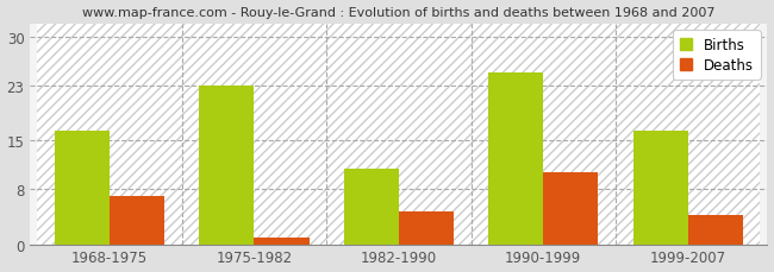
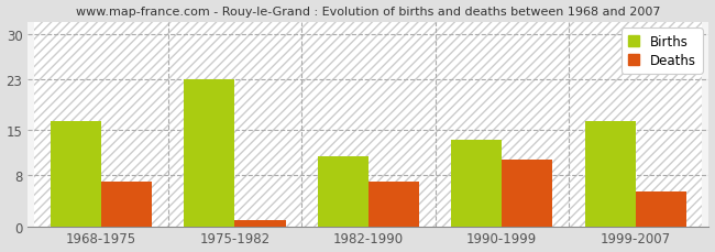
Deaths/1982-1990: 4.8 -> 7.0
Births/1990-1999: 24.8 -> 13.5
Deaths/1999-2007: 4.2 -> 5.5
